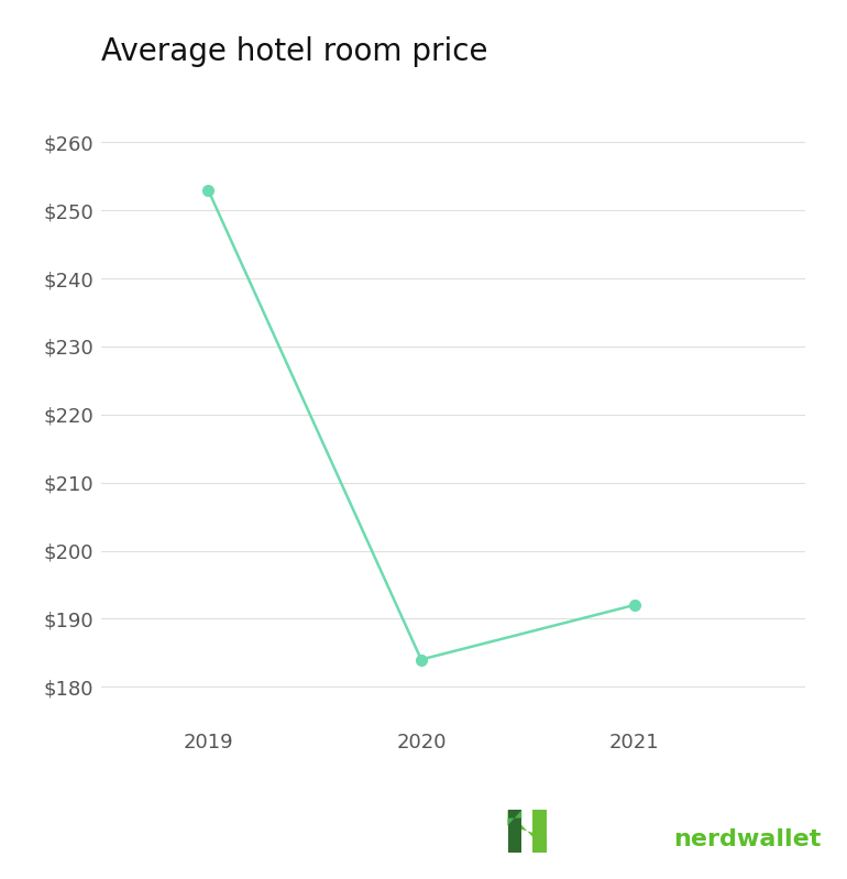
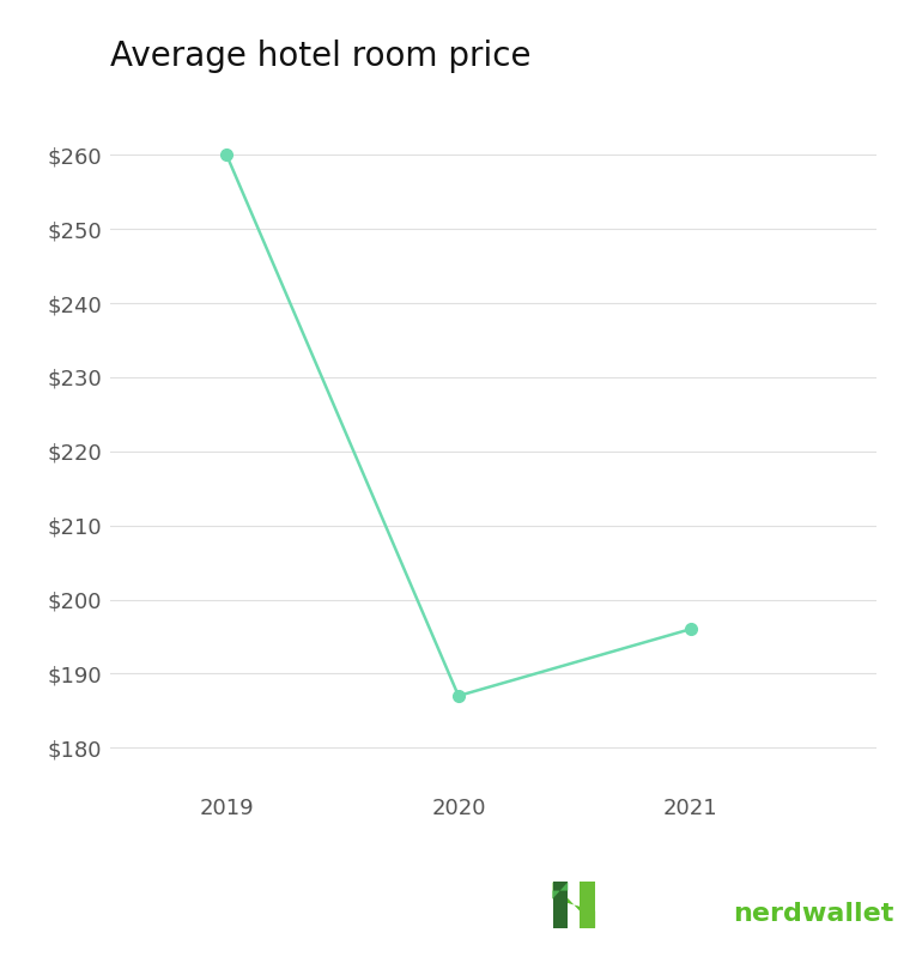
2019: $253 -> $260
2020: $184 -> $187
2021: $192 -> $196
